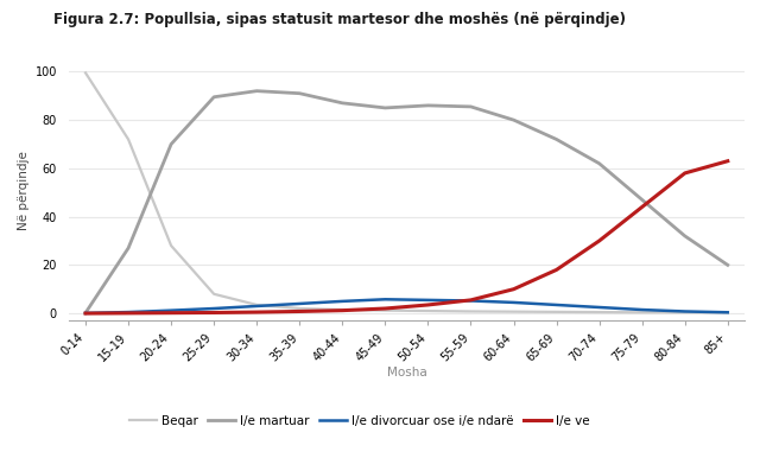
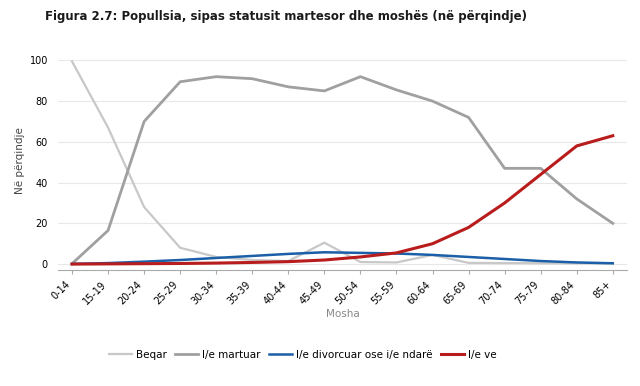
Beqar/15-19: 72.0 -> 67.0
I/e martuar/15-19: 27.0 -> 16.5
Beqar/45-49: 1.2 -> 10.5
I/e martuar/50-54: 86.0 -> 92.0
Beqar/60-64: 0.7 -> 4.5
I/e martuar/70-74: 62.0 -> 47.0
